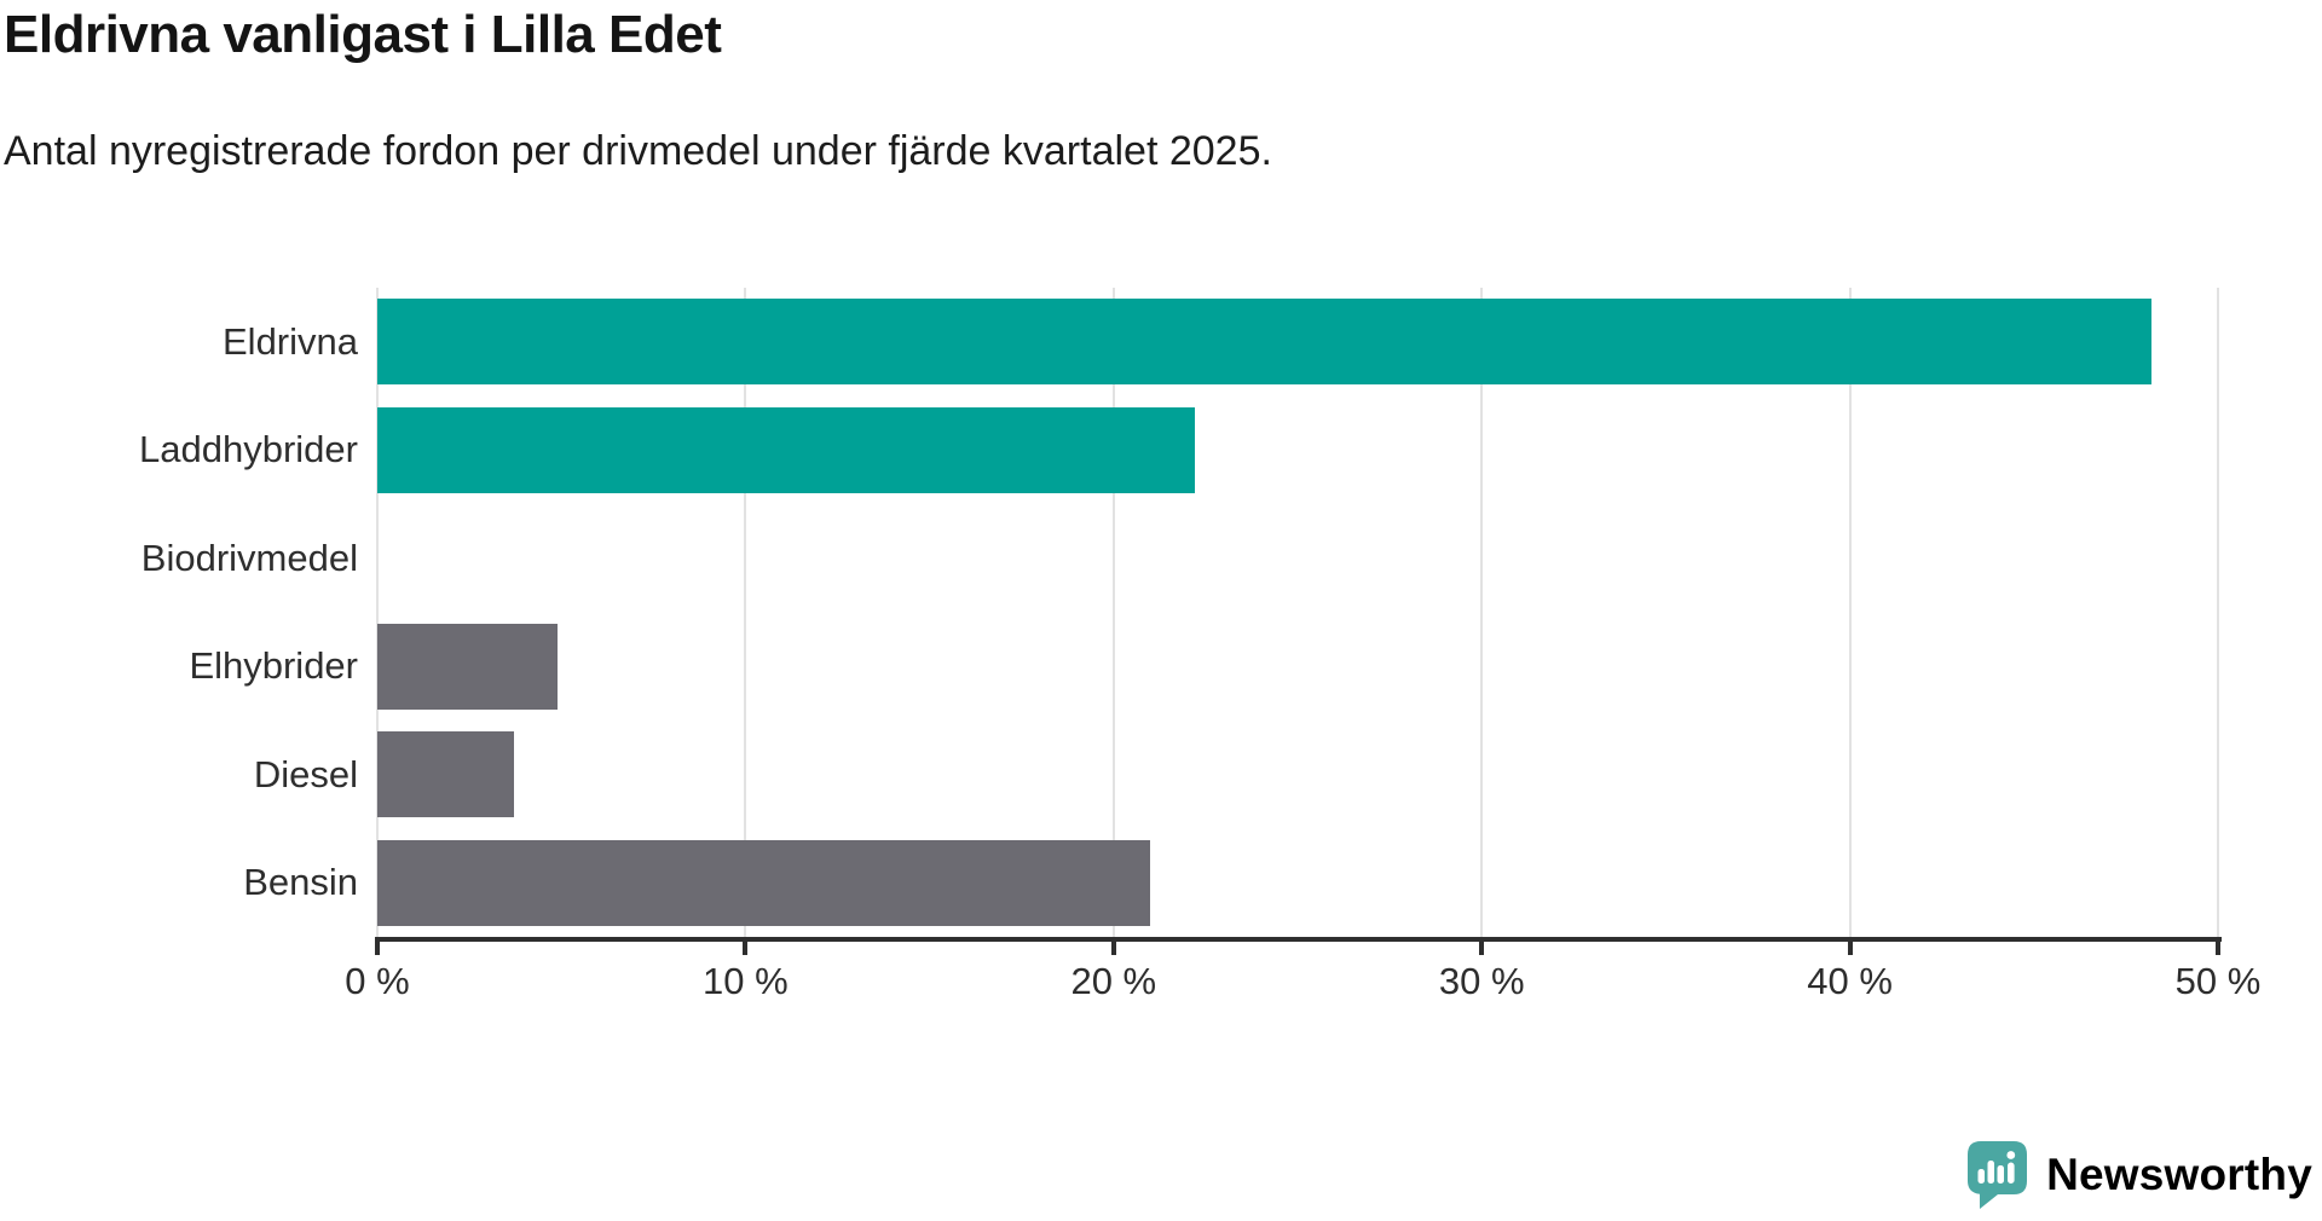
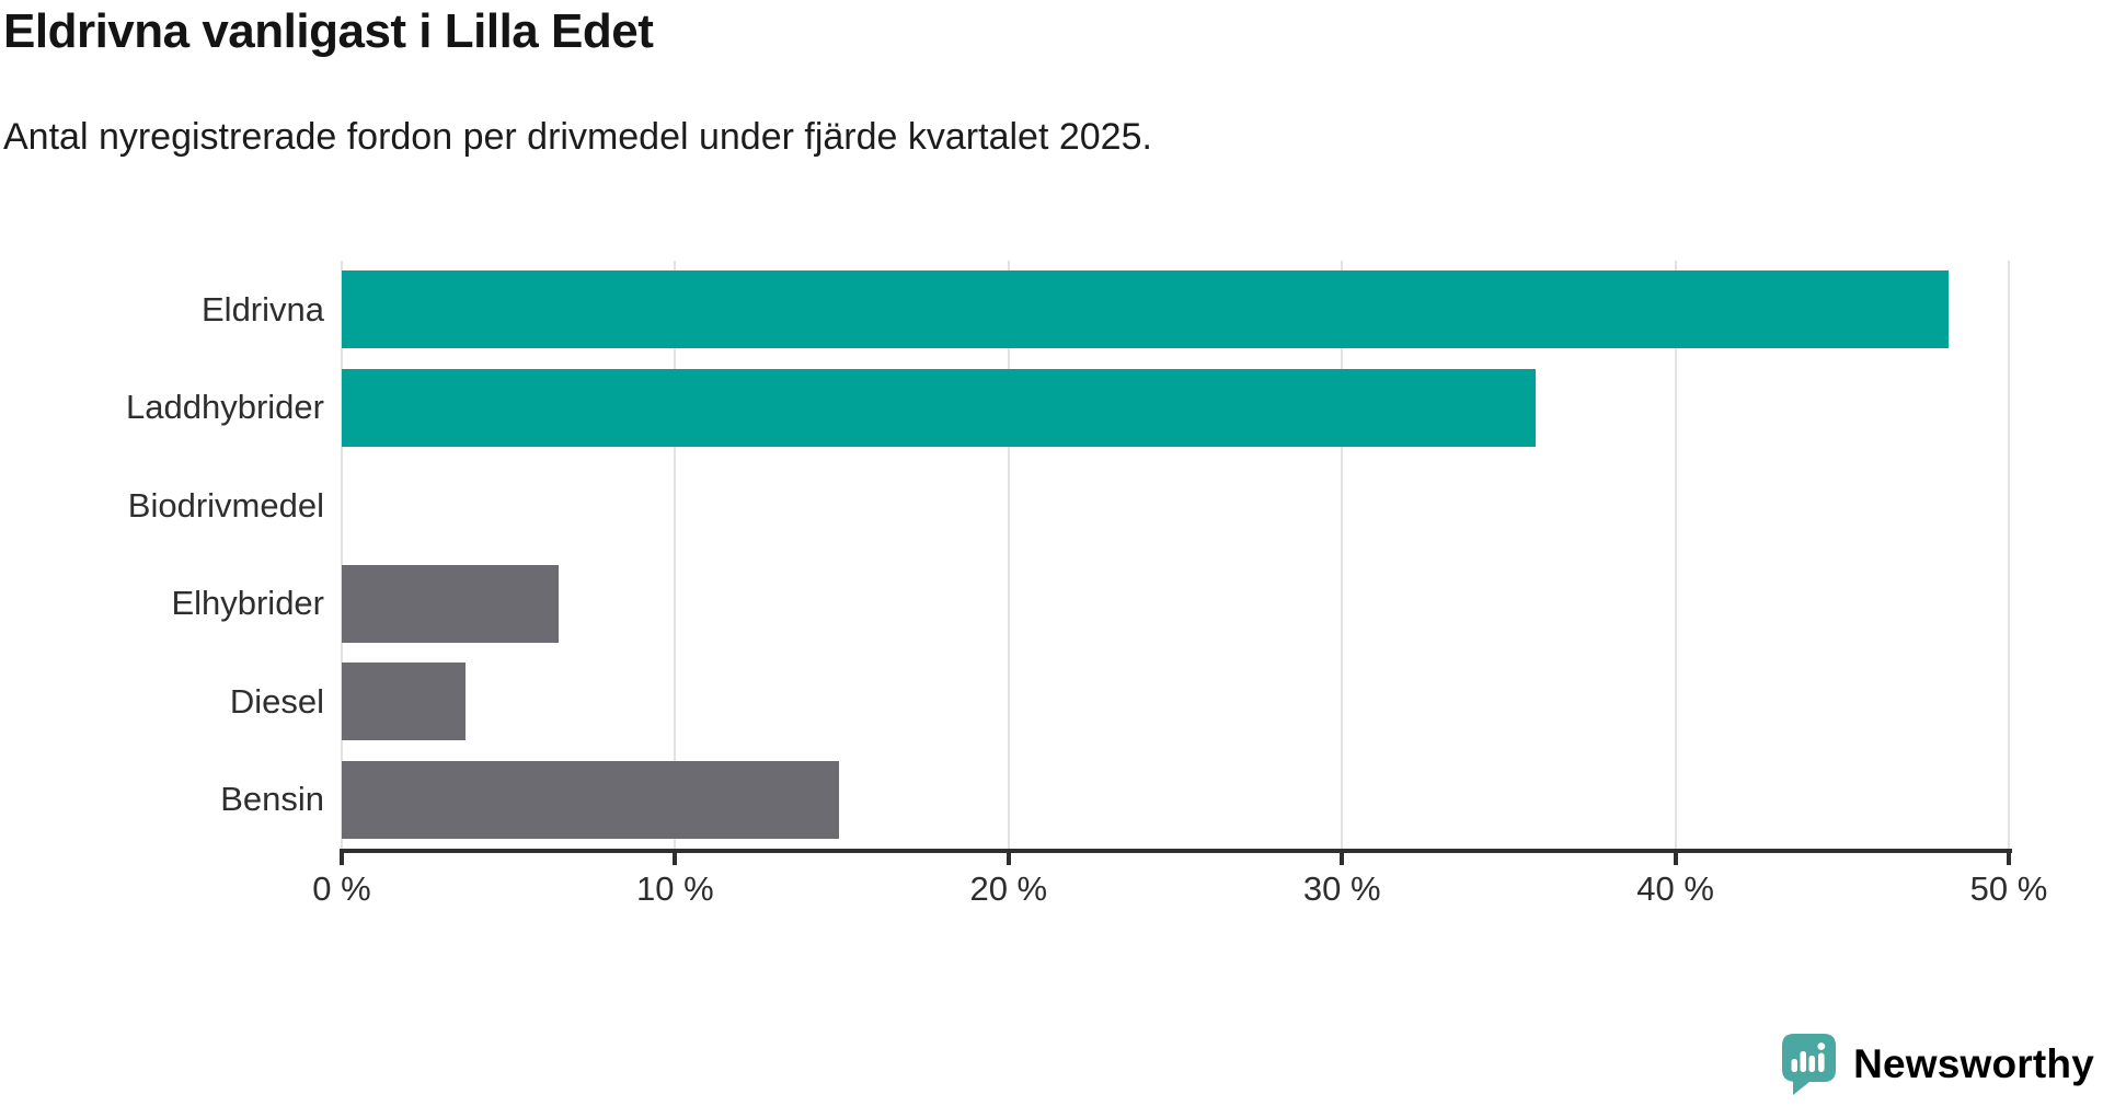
Laddhybrider: 22.2% -> 35.8%
Elhybrider: 4.9% -> 6.5%
Bensin: 21.0% -> 14.9%
